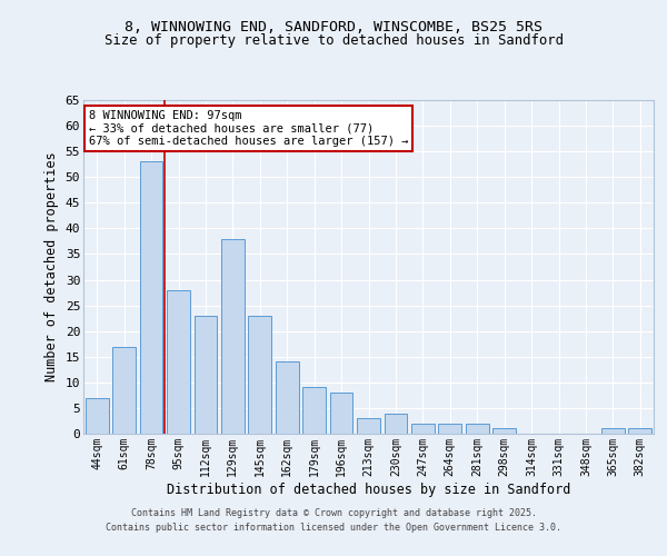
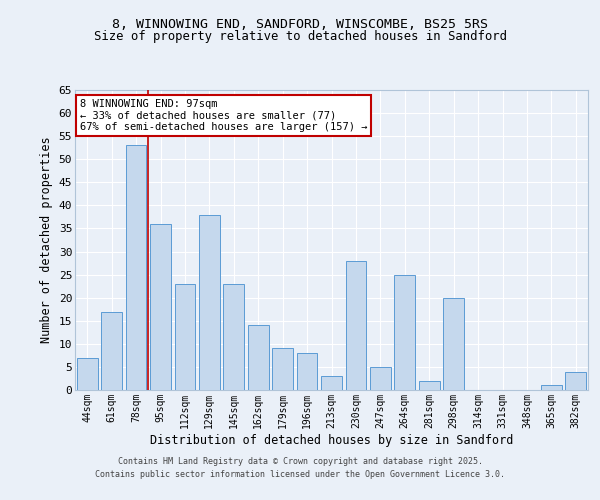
95sqm: 28 -> 36
230sqm: 4 -> 28
247sqm: 2 -> 5
264sqm: 2 -> 25
298sqm: 1 -> 20
382sqm: 1 -> 4
